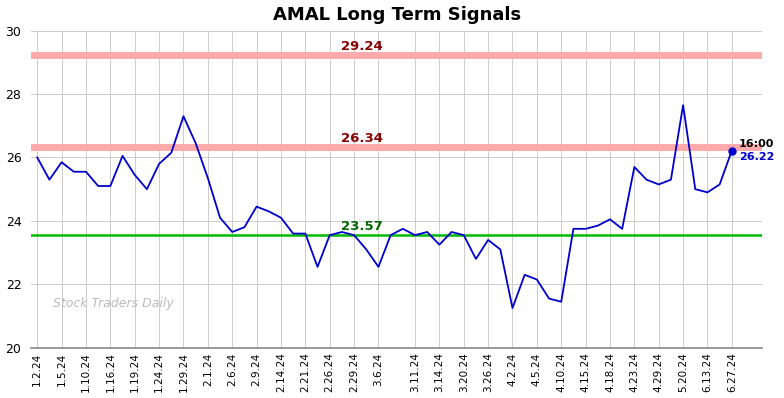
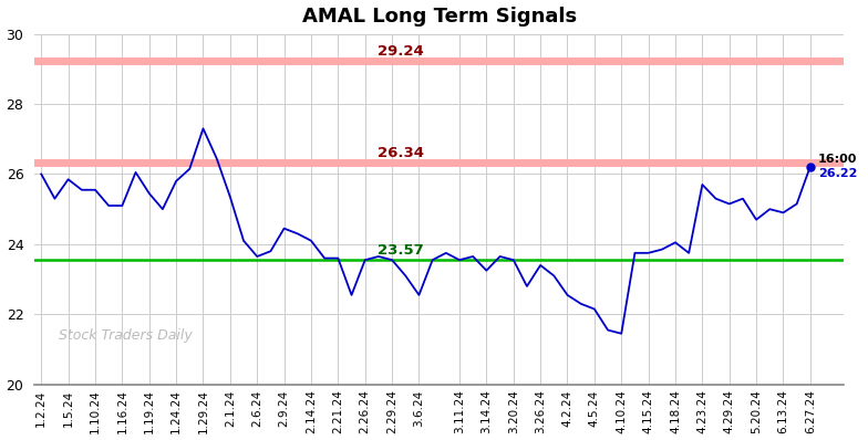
4.2.24: 21.25 -> 22.55
5.20.24: 27.65 -> 24.70
